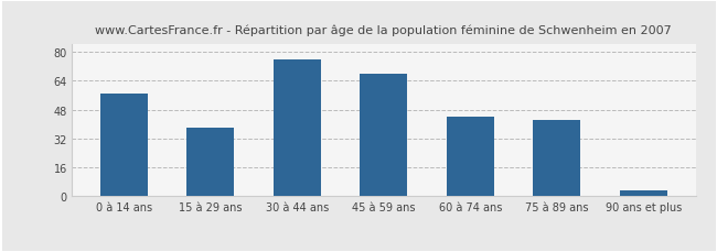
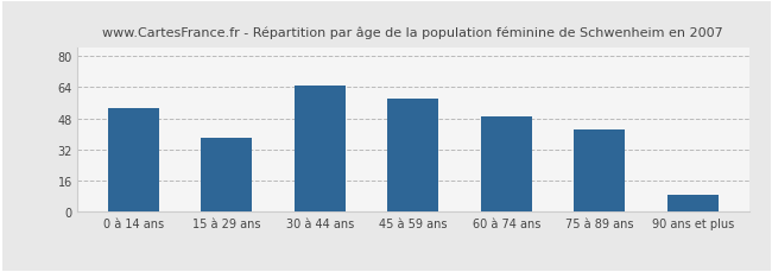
0 à 14 ans: 57 -> 53
30 à 44 ans: 76 -> 65
45 à 59 ans: 68 -> 58
60 à 74 ans: 44 -> 49
90 ans et plus: 3 -> 9
